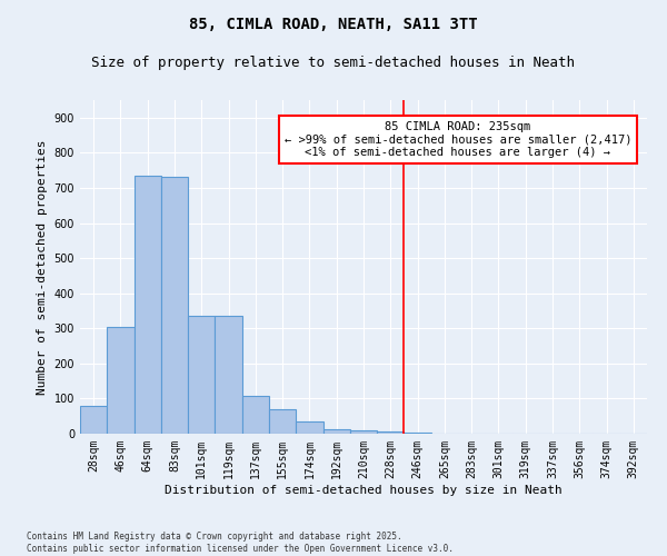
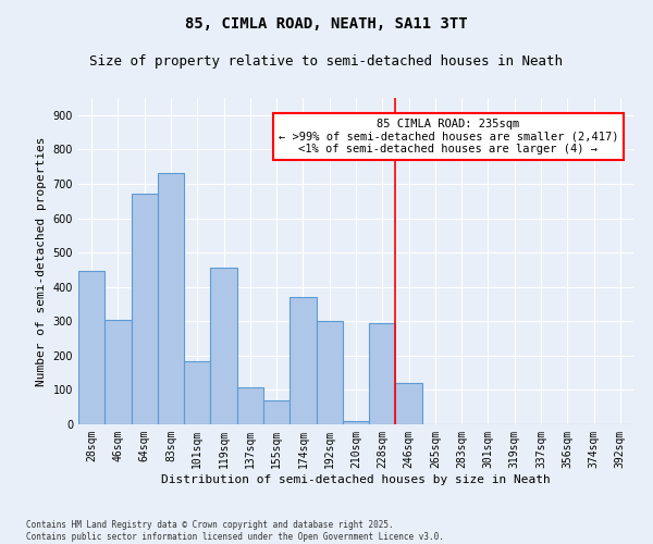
28sqm: 80 -> 445
64sqm: 735 -> 670
101sqm: 335 -> 185
119sqm: 335 -> 455
174sqm: 35 -> 370
192sqm: 12 -> 300
228sqm: 5 -> 295
246sqm: 2 -> 120
